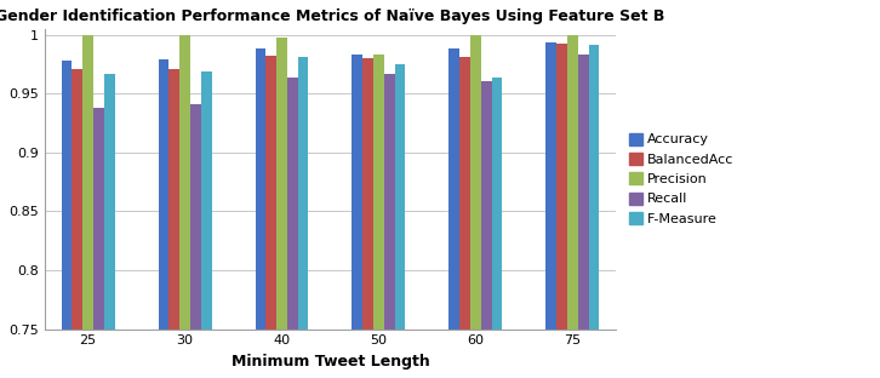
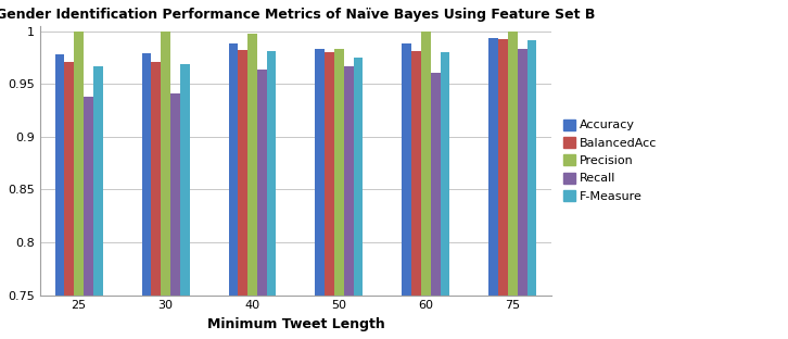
F-Measure/60: 0.964 -> 0.980
